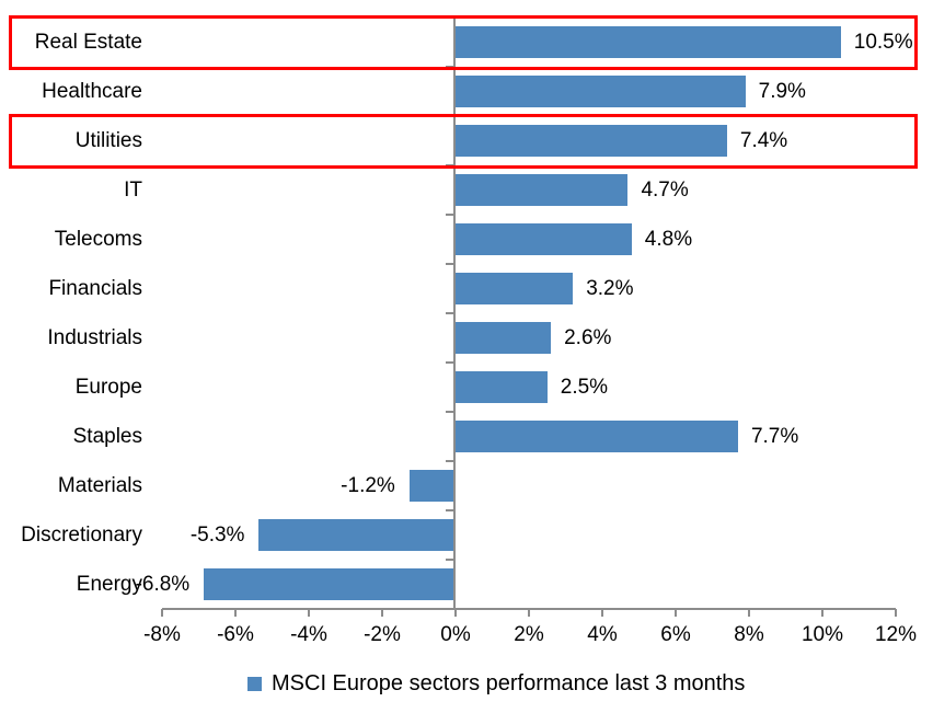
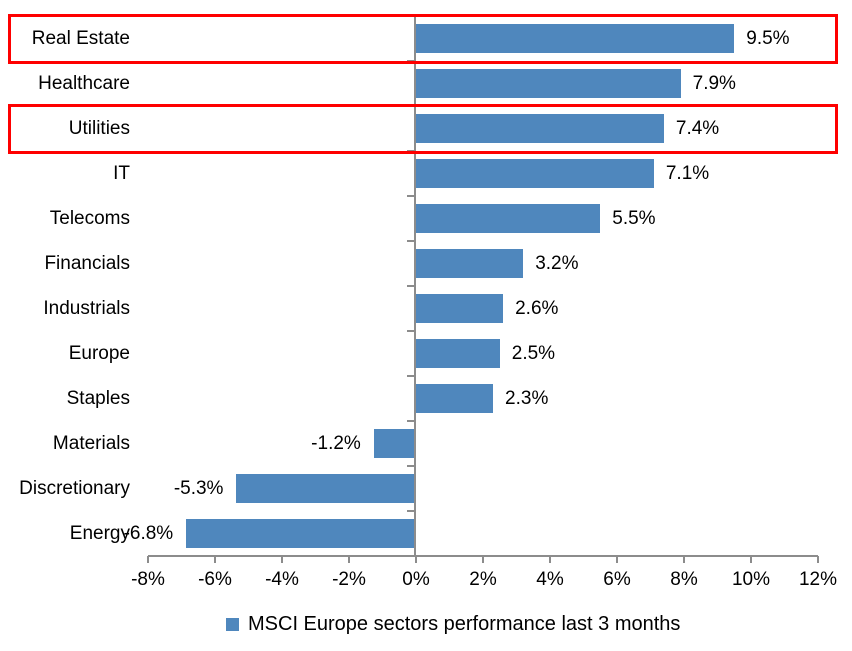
Real Estate: 10.5% -> 9.5%
IT: 4.7% -> 7.1%
Telecoms: 4.8% -> 5.5%
Staples: 7.7% -> 2.3%
